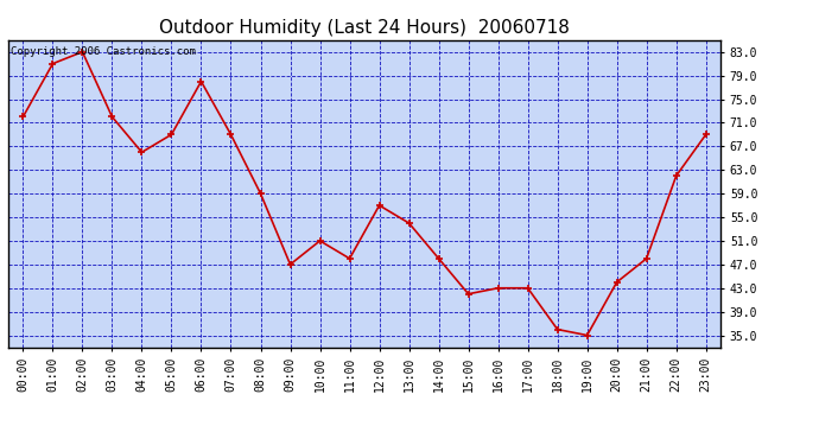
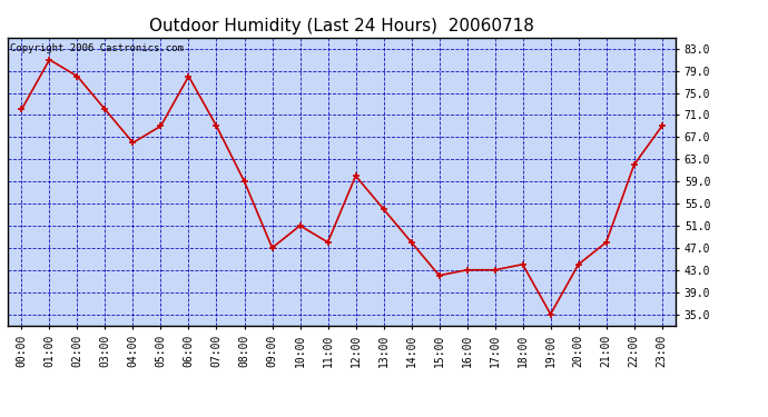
02:00: 83 -> 78
12:00: 57 -> 60
18:00: 36 -> 44
